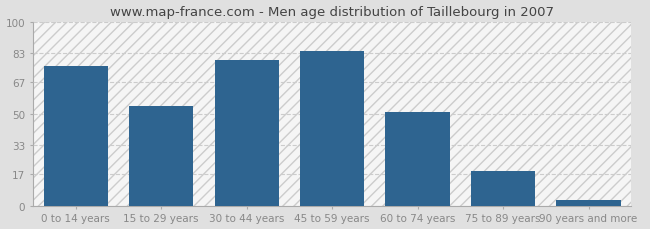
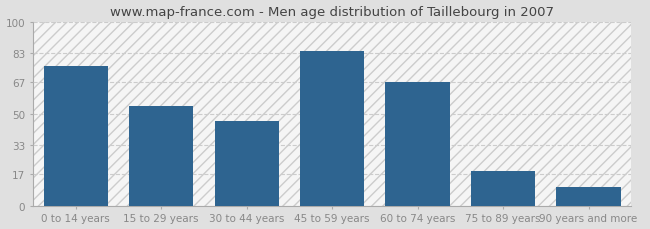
30 to 44 years: 79 -> 46
60 to 74 years: 51 -> 67
90 years and more: 3 -> 10
